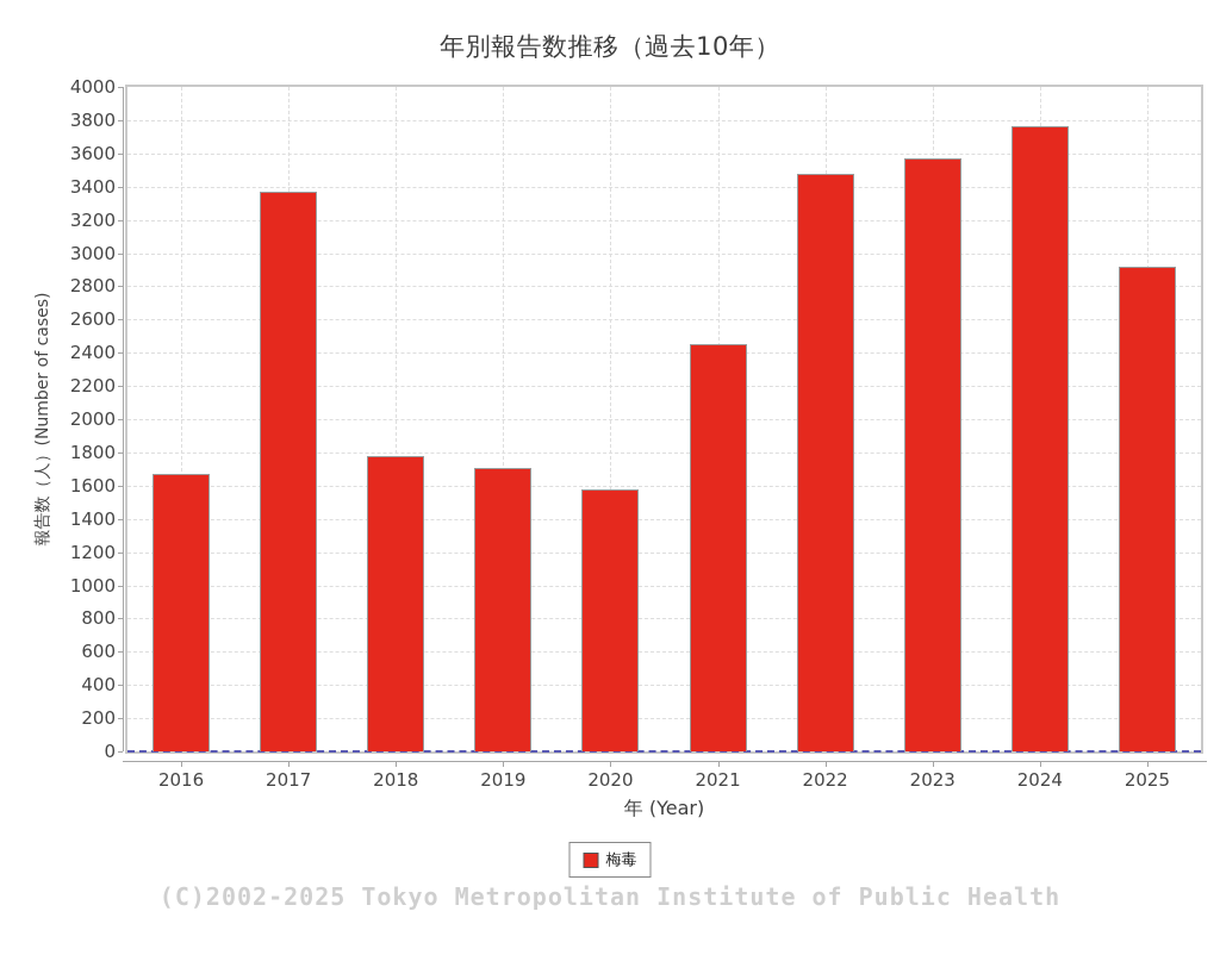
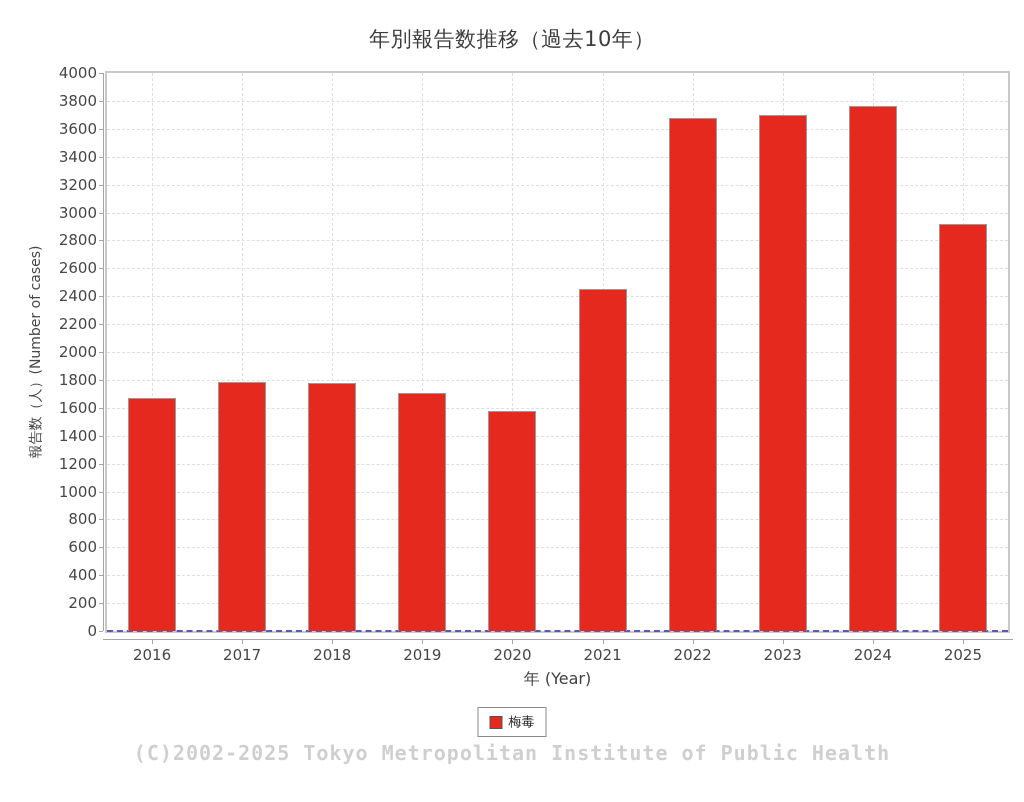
2017: 3370 -> 1790
2022: 3480 -> 3680
2023: 3570 -> 3700
